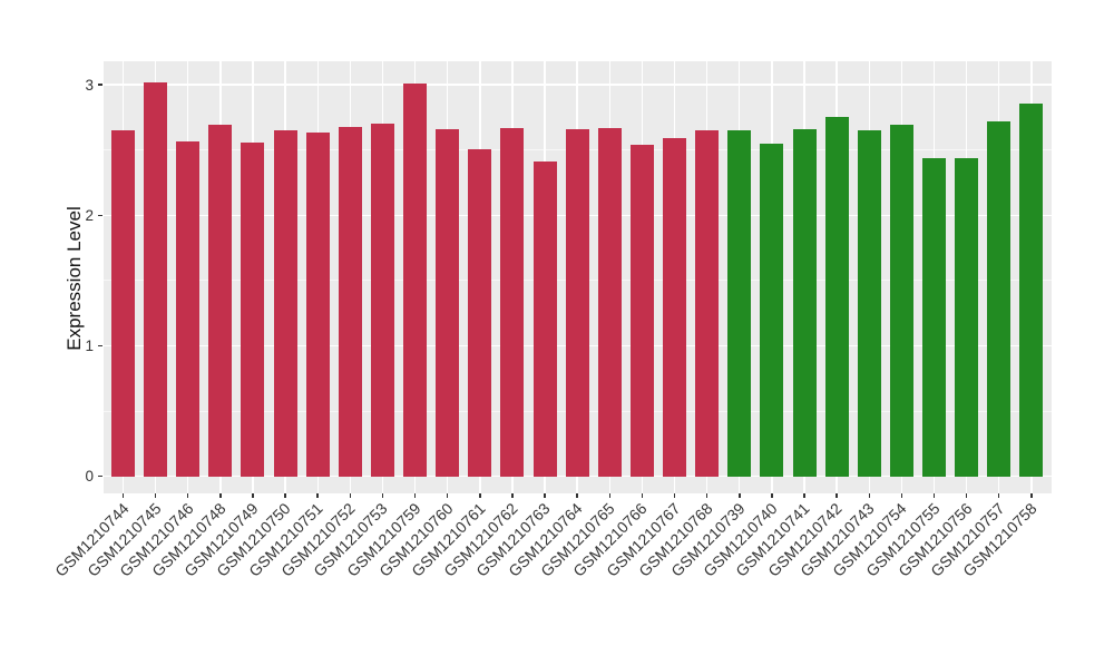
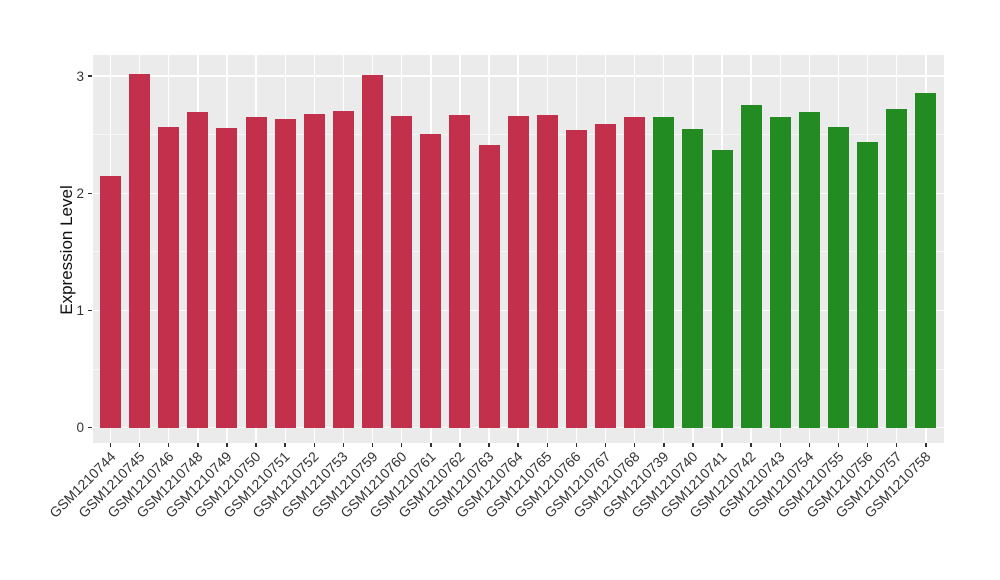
GSM1210744: 2.65 -> 2.15
GSM1210741: 2.66 -> 2.37
GSM1210755: 2.44 -> 2.57
